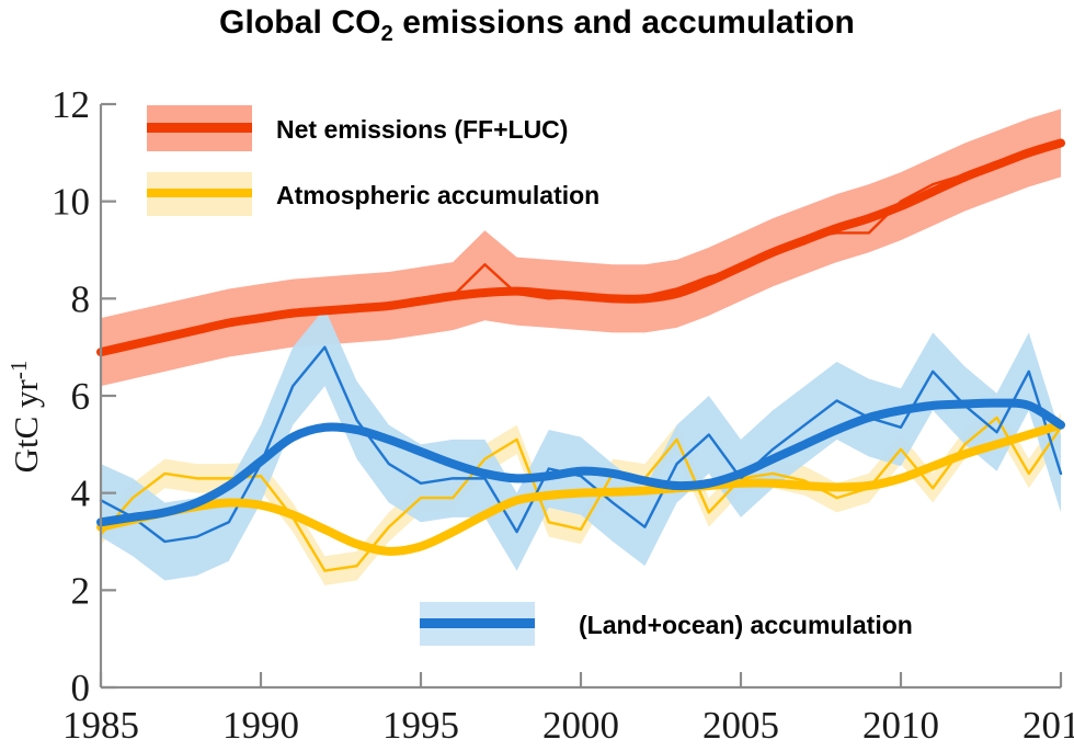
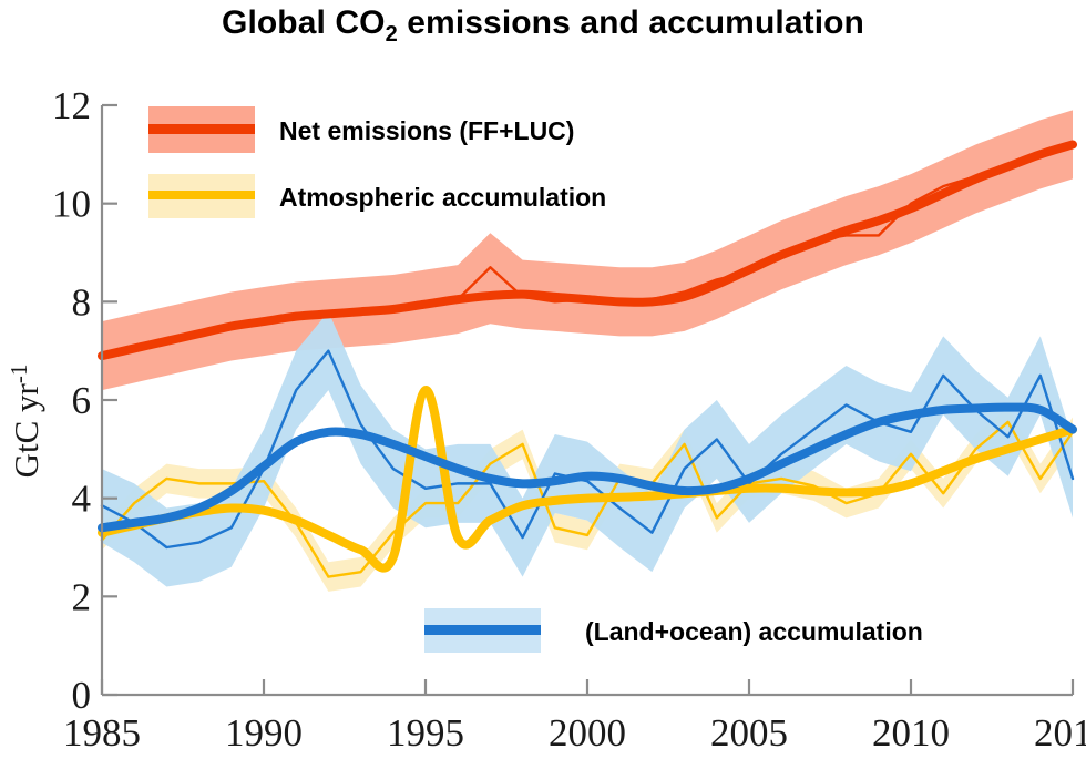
Atmospheric accumulation/1995: 2.9 -> 6.2
